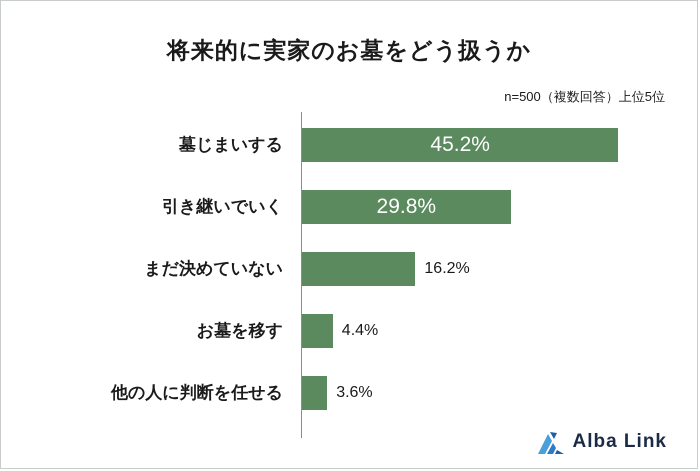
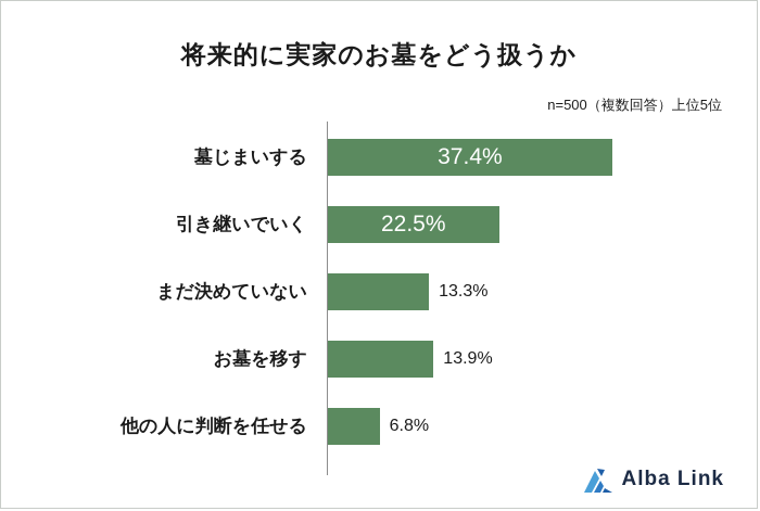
墓じまいする: 45.2% -> 37.4%
引き継いでいく: 29.8% -> 22.5%
まだ決めていない: 16.2% -> 13.3%
お墓を移す: 4.4% -> 13.9%
他の人に判断を任せる: 3.6% -> 6.8%
